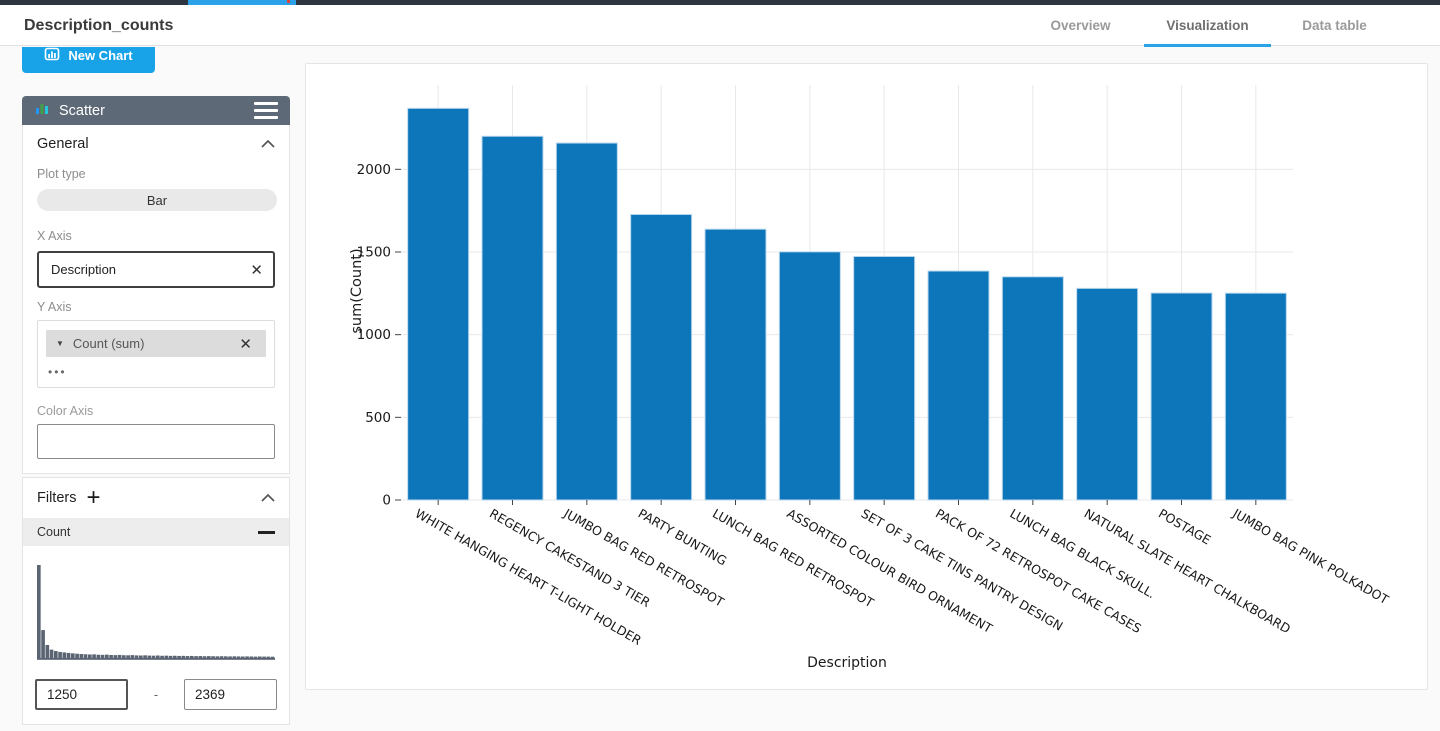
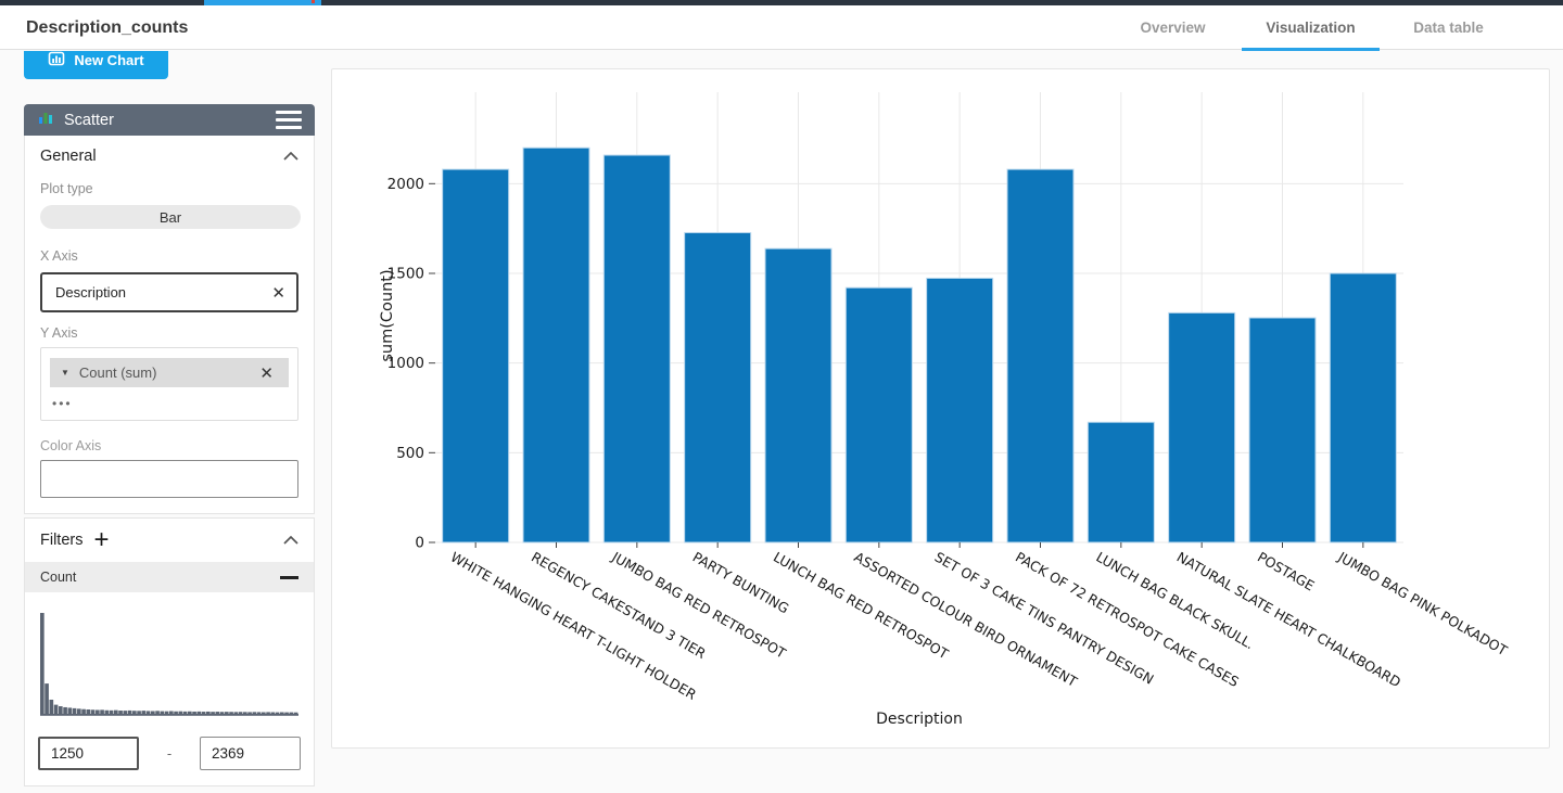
WHITE HANGING HEART T-LIGHT HOLDER: 2370 -> 2080
ASSORTED COLOUR BIRD ORNAMENT: 1500 -> 1420
PACK OF 72 RETROSPOT CAKE CASES: 1380 -> 2080
LUNCH BAG BLACK SKULL.: 1350 -> 670
JUMBO BAG PINK POLKADOT: 1250 -> 1500
